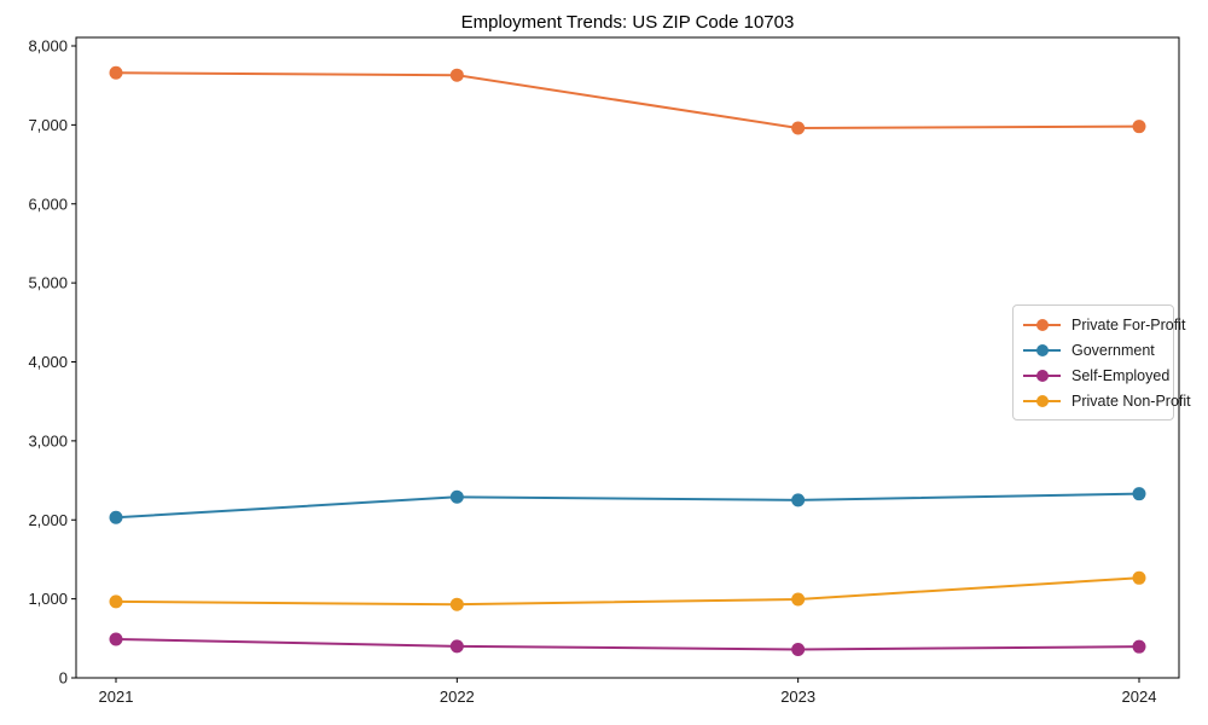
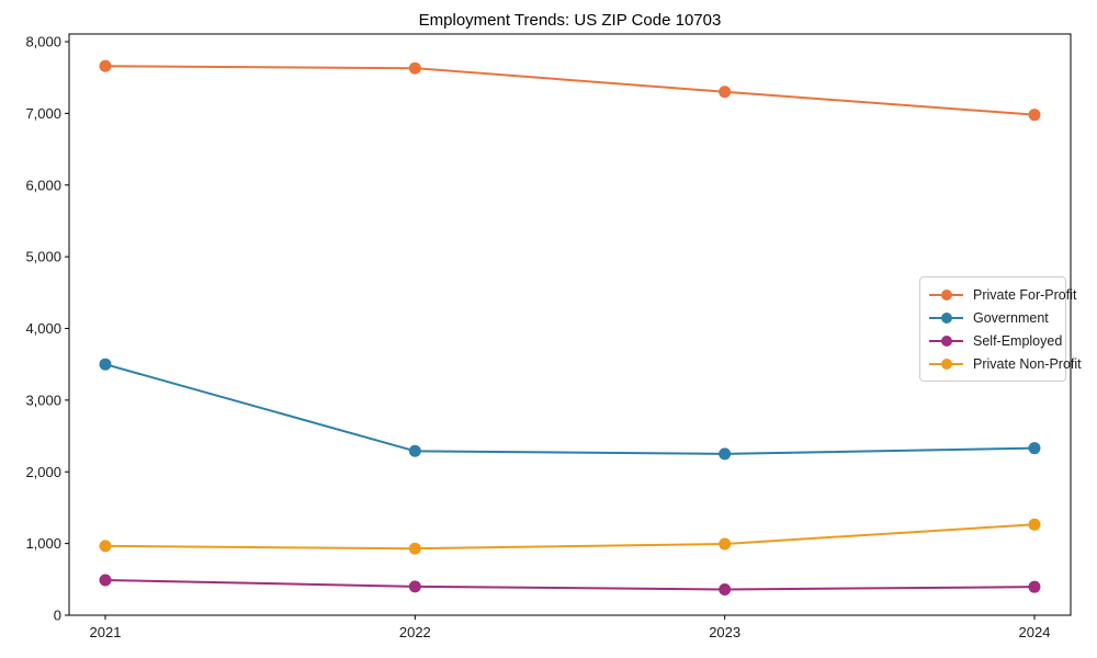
Government/2021: 2000 -> 3500
Private For-Profit/2023: 7000 -> 7300
